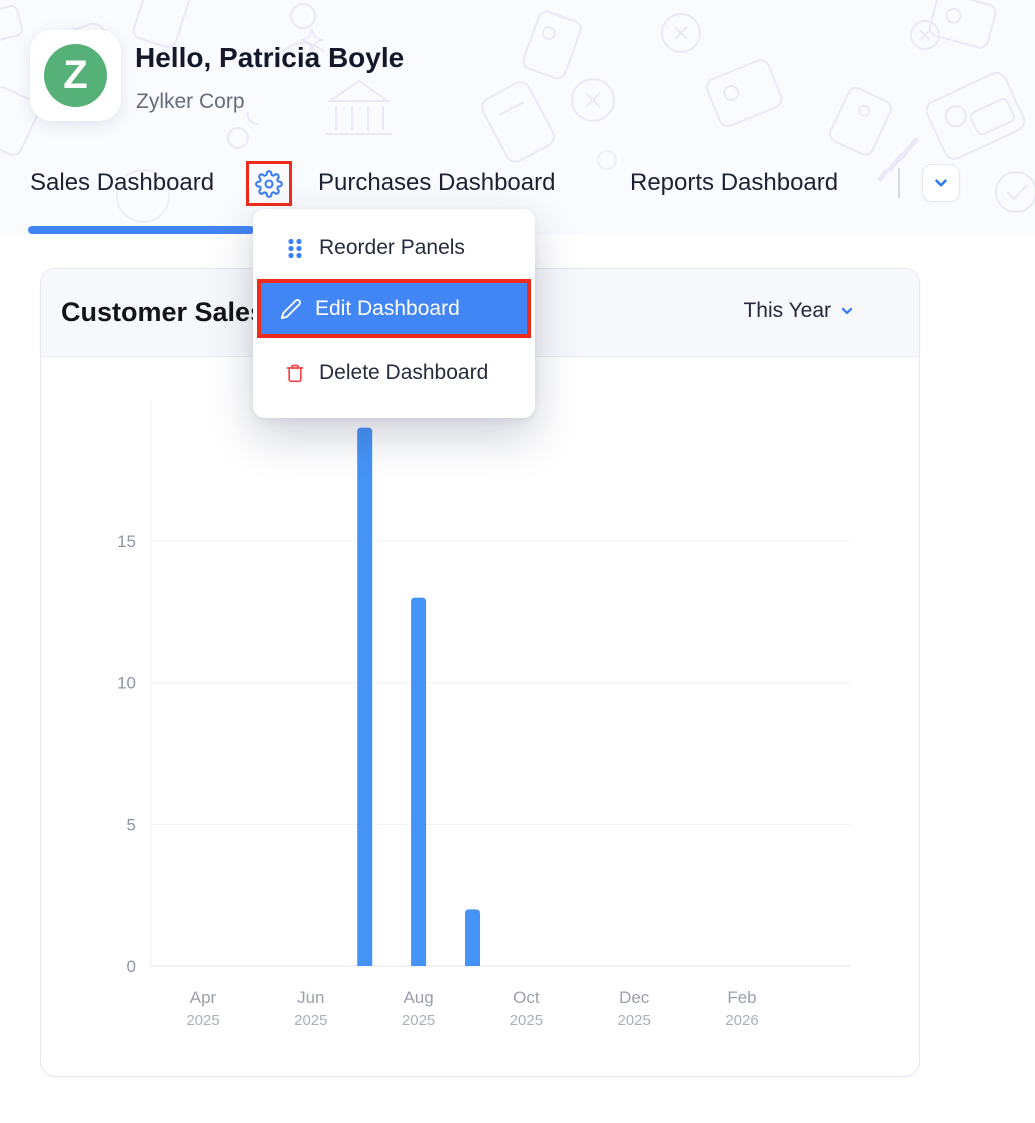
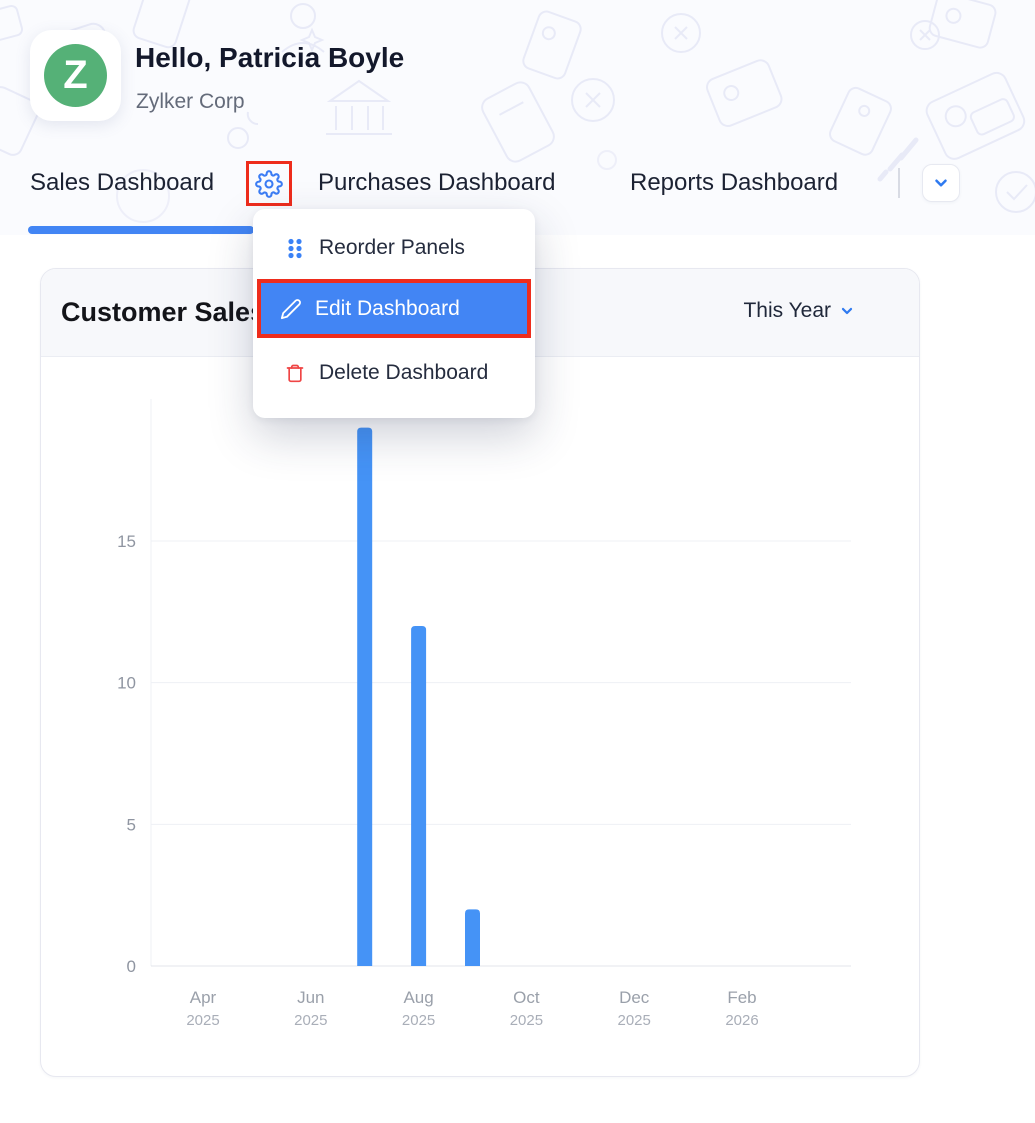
Aug 2025: 13 -> 12
